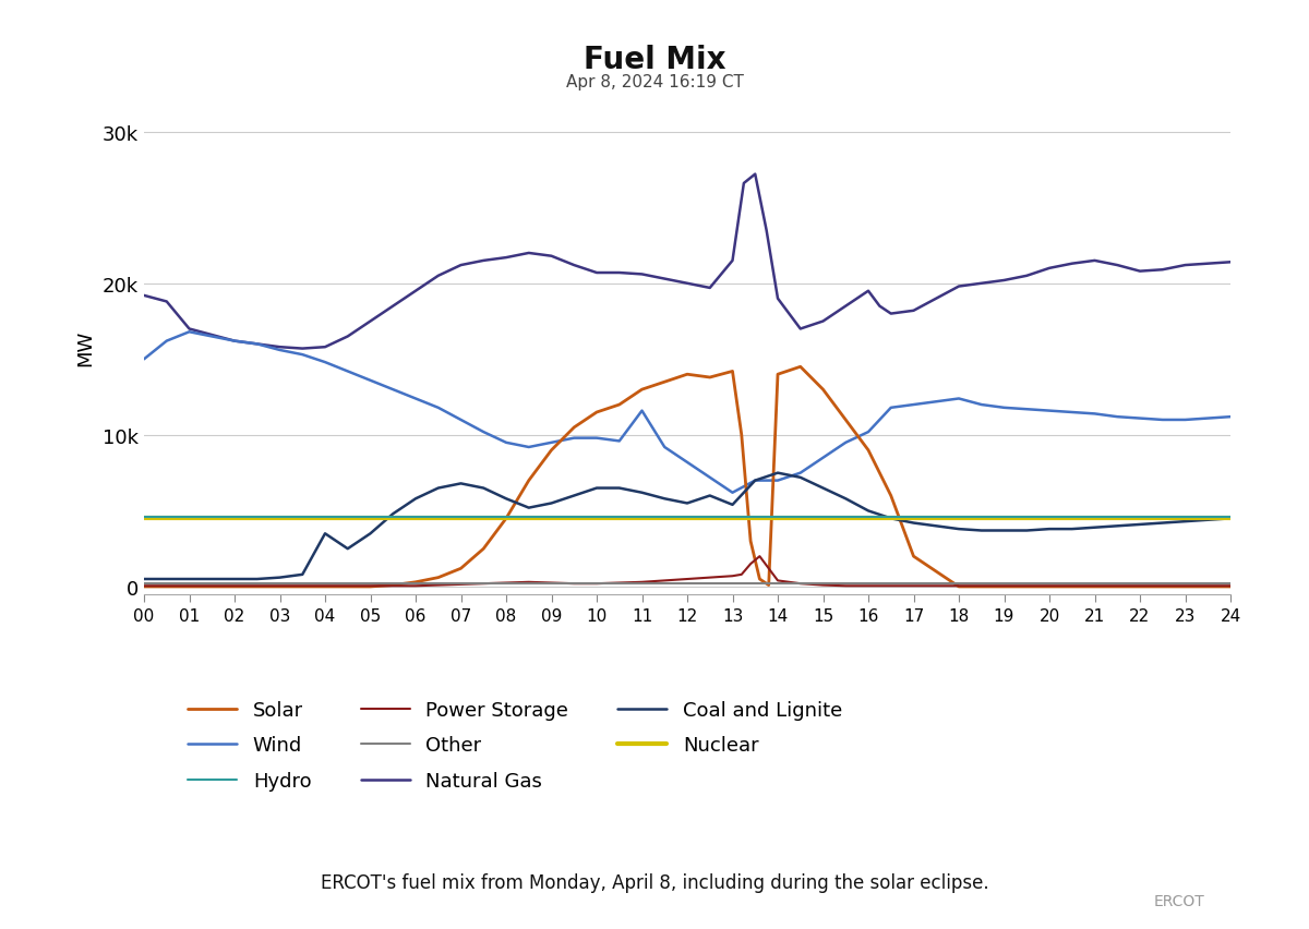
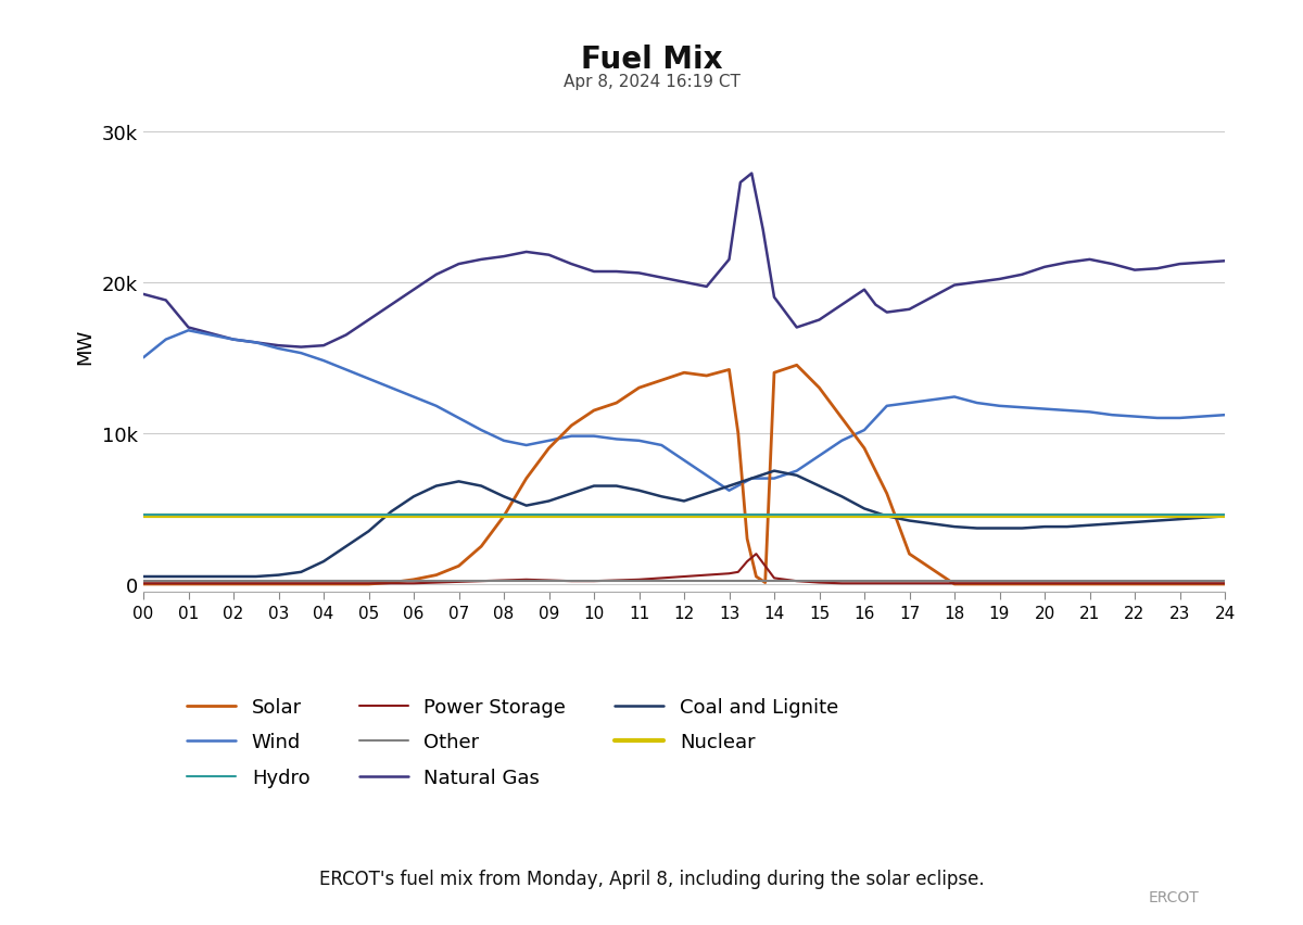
Coal and Lignite/04: 3.5k -> 1.5k
Wind/11: 11.6k -> 9.5k
Coal and Lignite/13: 5.4k -> 6.5k
